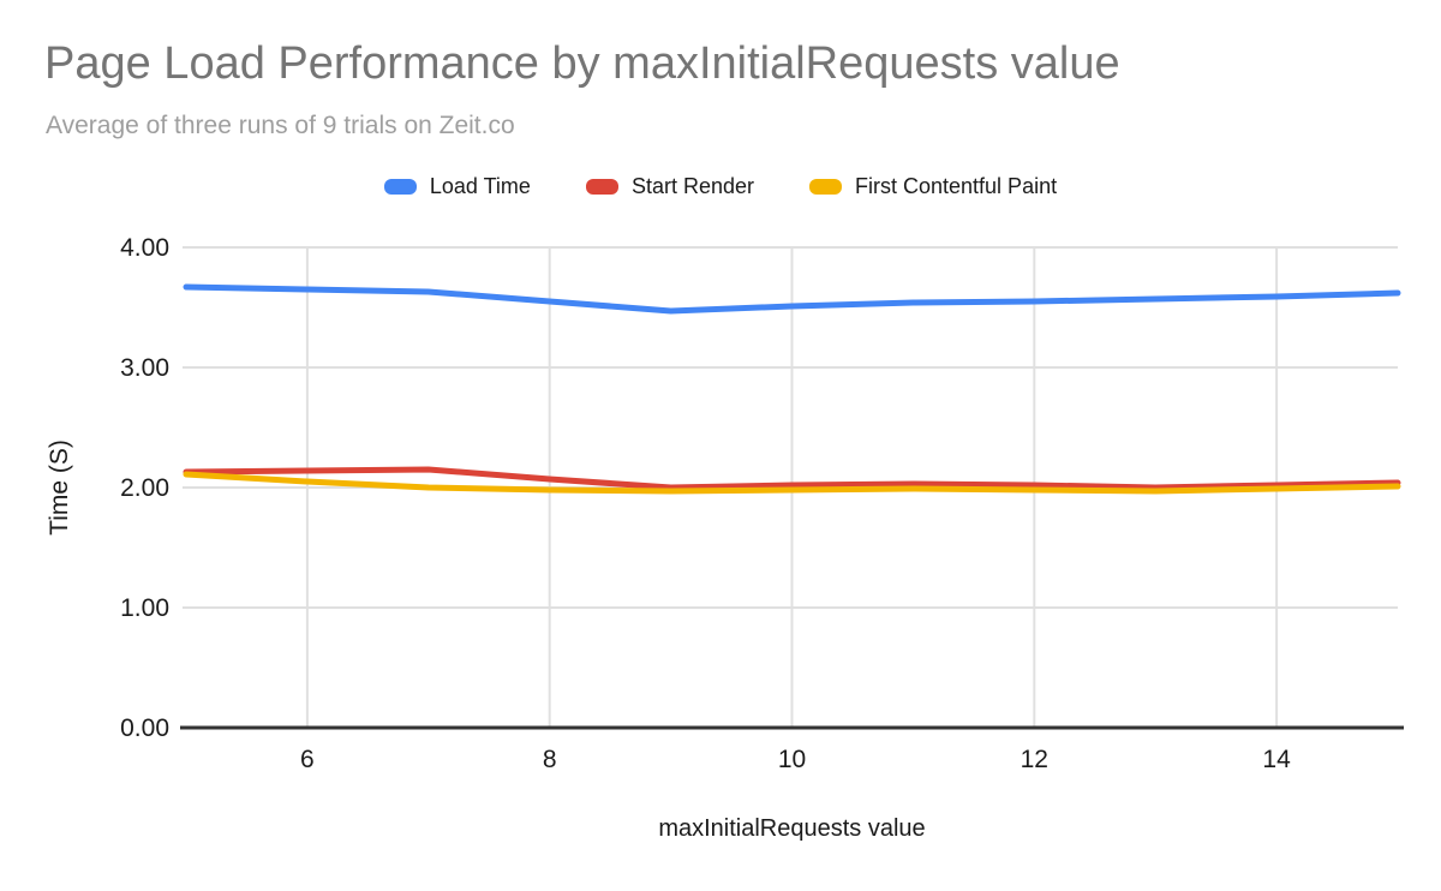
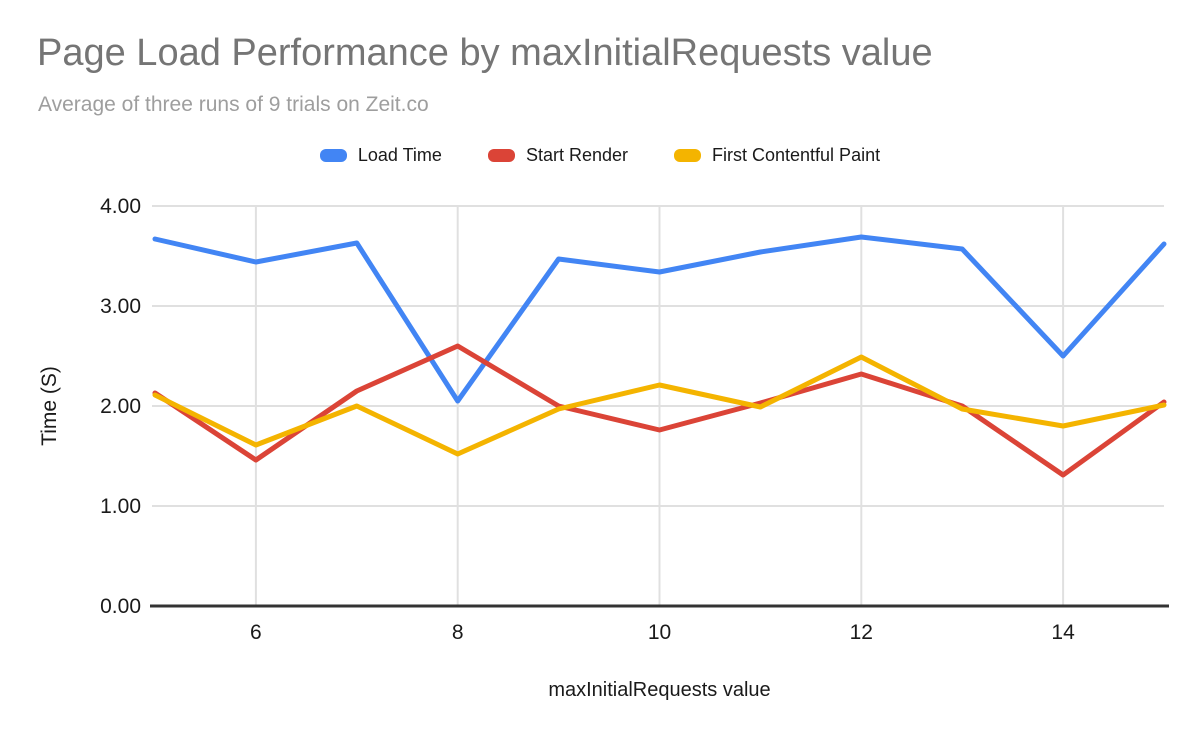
Load Time/6: 3.65 -> 3.44
Start Render/6: 2.14 -> 1.46
First Contentful Paint/6: 2.05 -> 1.61
Load Time/8: 3.55 -> 2.05
Start Render/8: 2.07 -> 2.60
First Contentful Paint/8: 1.98 -> 1.52
Load Time/10: 3.51 -> 3.34
Start Render/10: 2.02 -> 1.76
First Contentful Paint/10: 1.98 -> 2.21
Load Time/12: 3.55 -> 3.69
Start Render/12: 2.02 -> 2.32
First Contentful Paint/12: 1.98 -> 2.49
Load Time/14: 3.59 -> 2.50
Start Render/14: 2.02 -> 1.31
First Contentful Paint/14: 1.99 -> 1.80
